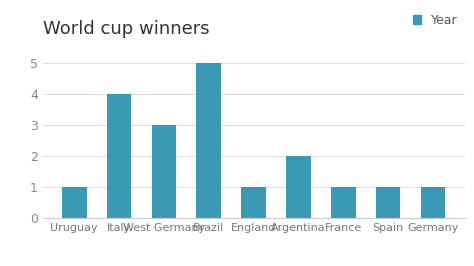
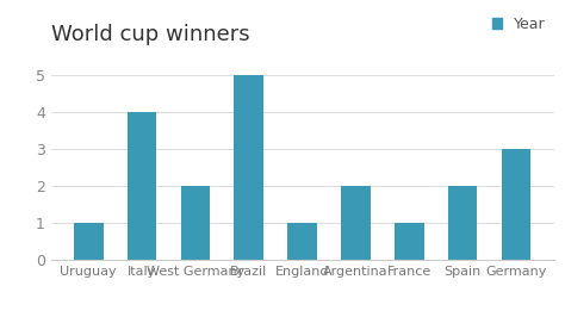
West Germany: 3 -> 2
Spain: 1 -> 2
Germany: 1 -> 3
